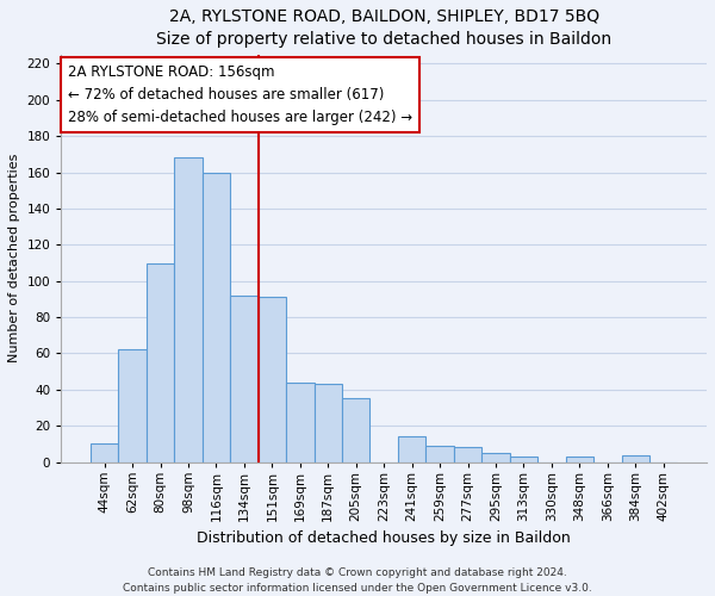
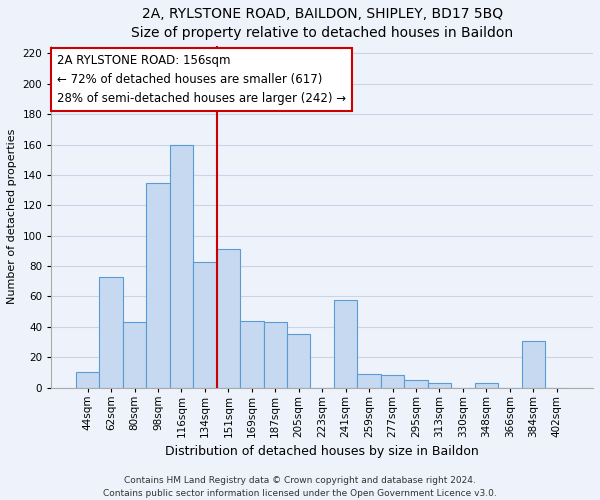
62sqm: 62 -> 73
80sqm: 110 -> 43
98sqm: 168 -> 135
134sqm: 92 -> 83
241sqm: 14 -> 58
384sqm: 4 -> 31
